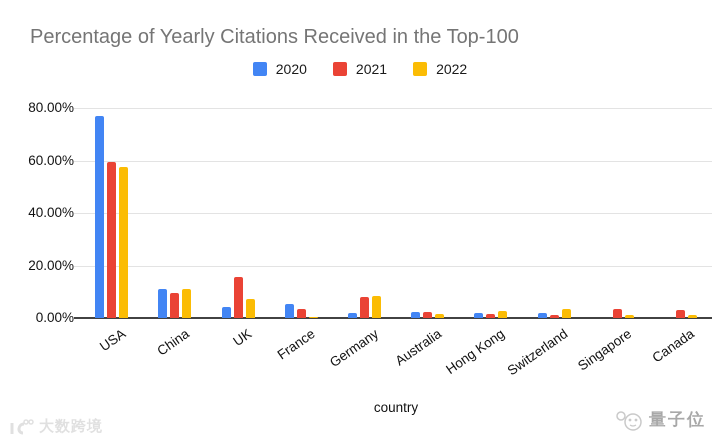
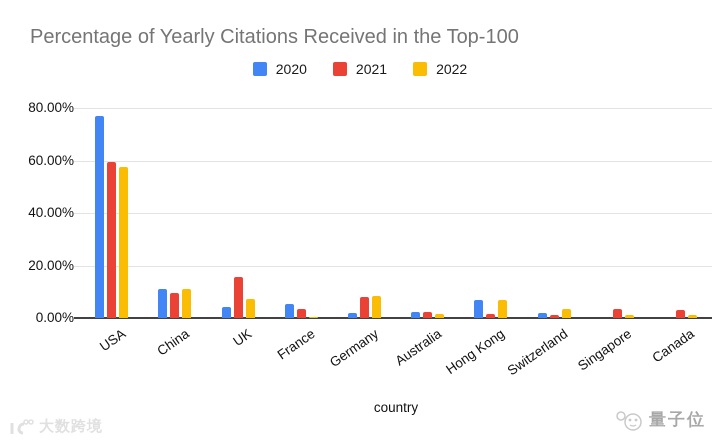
2020/Hong Kong: 2% -> 7%
2022/Hong Kong: 3% -> 7%
